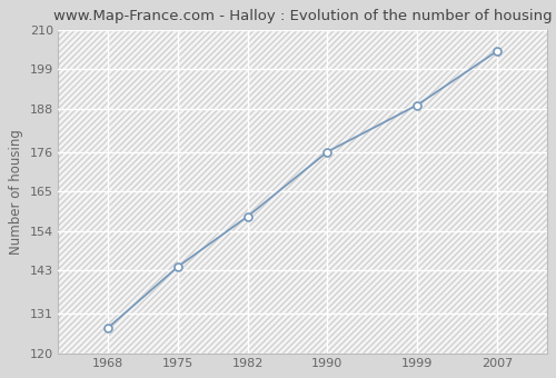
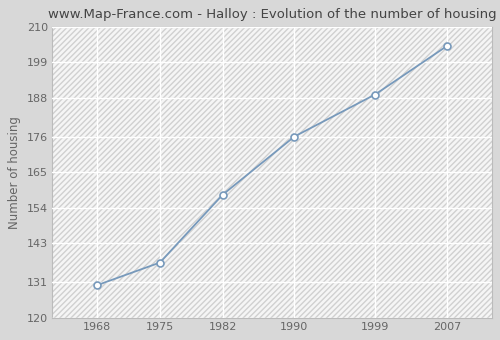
1968: 127 -> 130
1975: 144 -> 137
